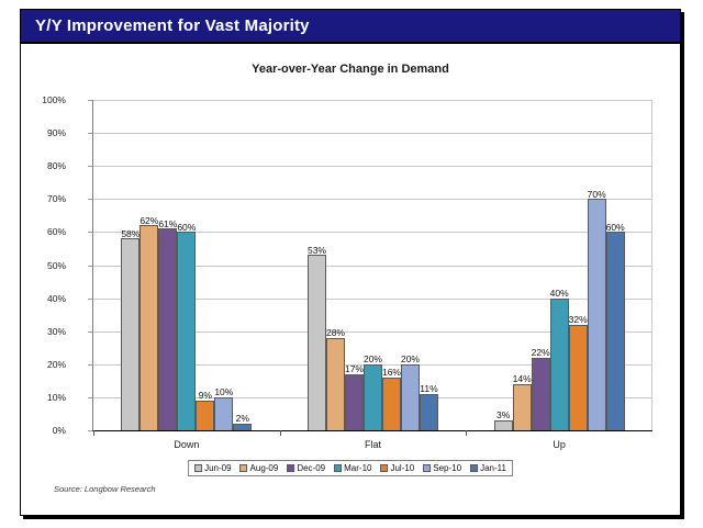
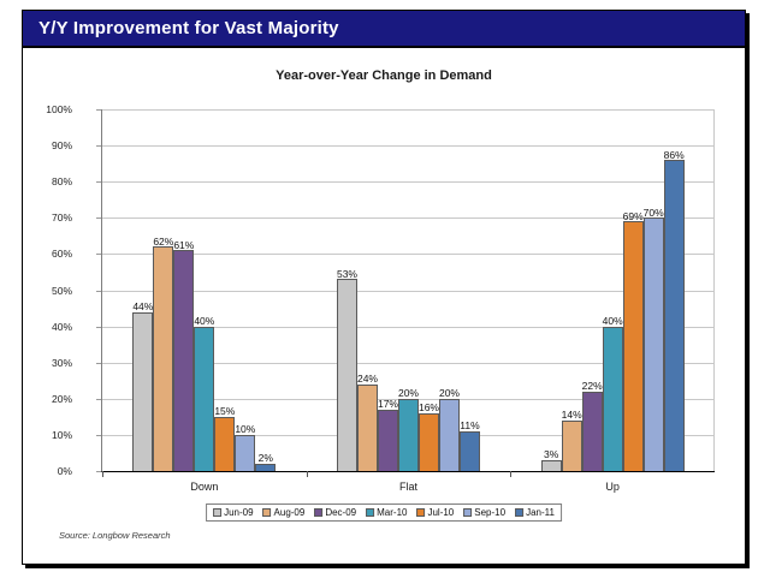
Jun-09/Down: 58% -> 44%
Mar-10/Down: 60% -> 40%
Jul-10/Down: 9% -> 15%
Aug-09/Flat: 28% -> 24%
Jul-10/Up: 32% -> 69%
Jan-11/Up: 60% -> 86%
